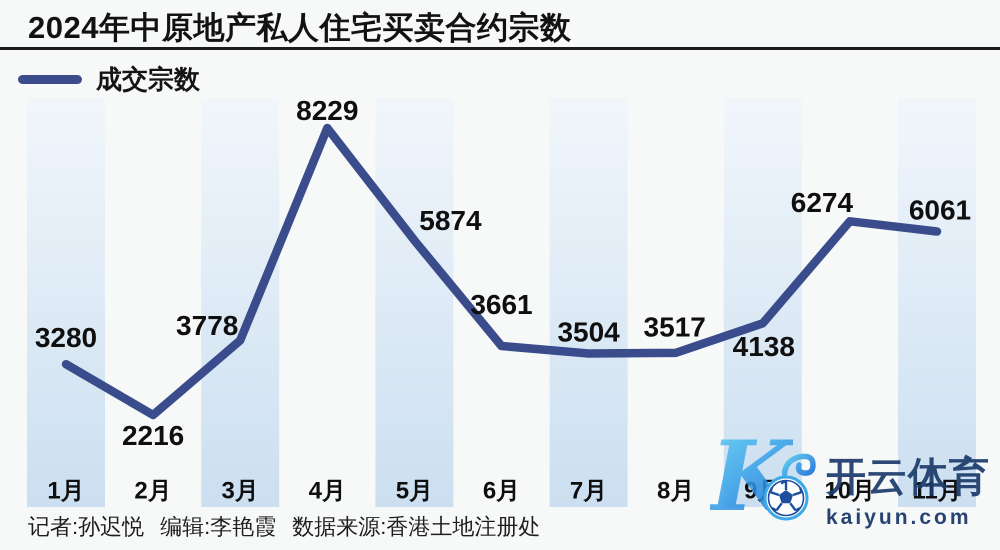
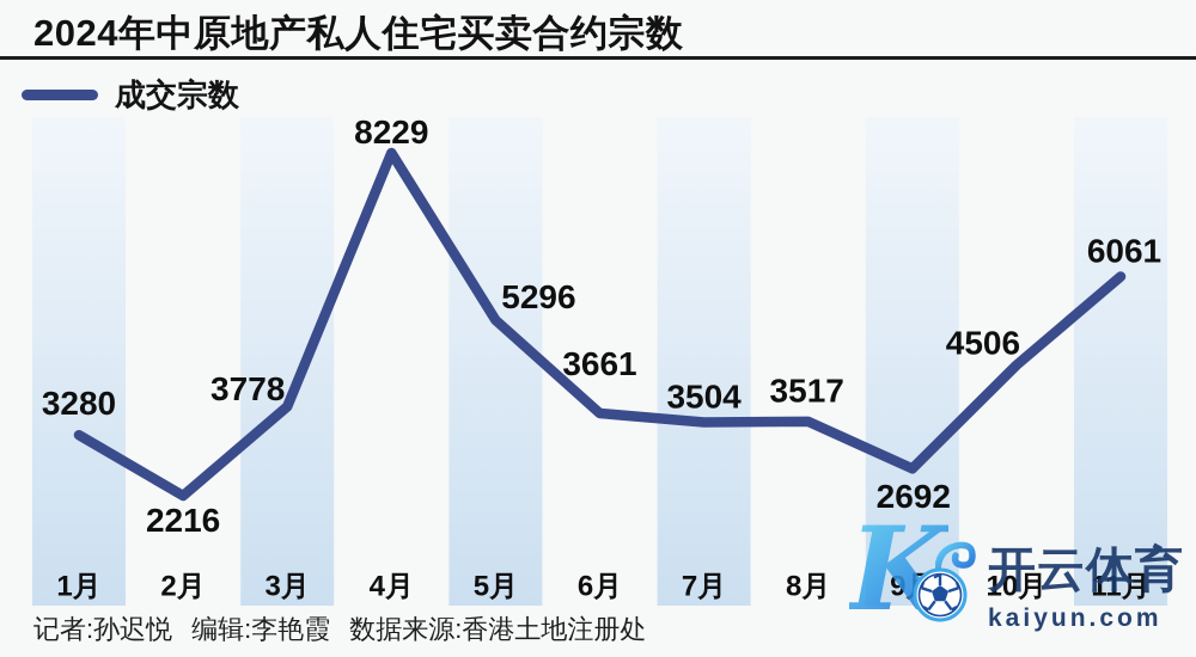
5月: 5874 -> 5296
9月: 4138 -> 2692
10月: 6274 -> 4506
